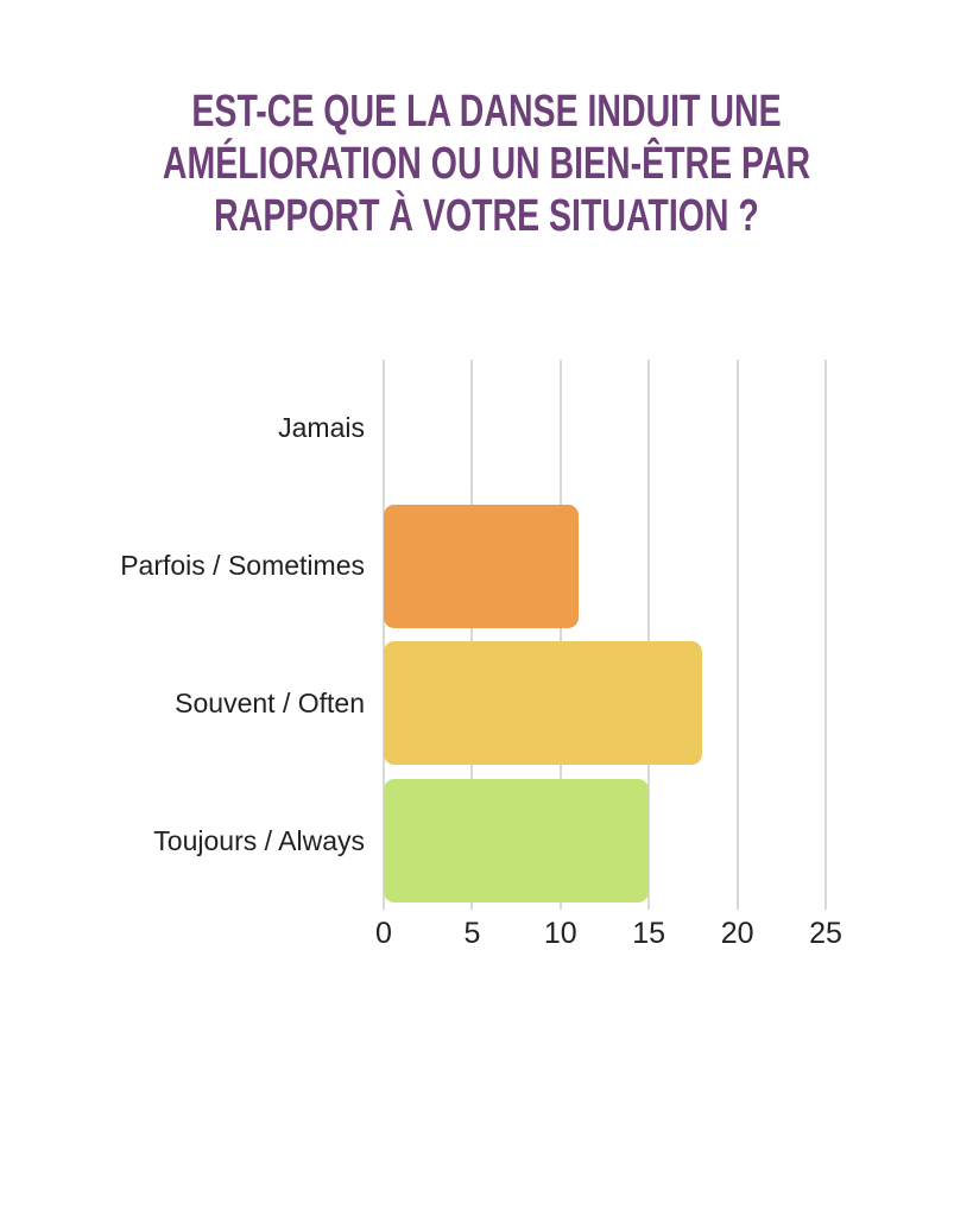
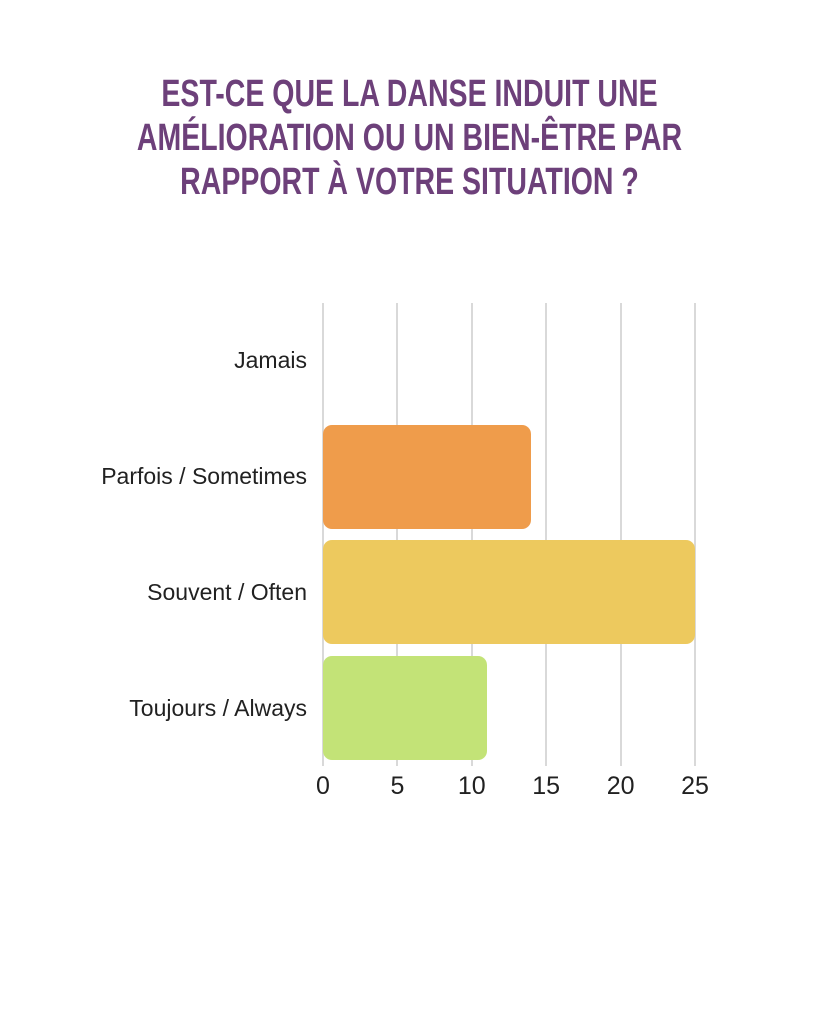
Parfois / Sometimes: 11 -> 14
Souvent / Often: 18 -> 25
Toujours / Always: 15 -> 11
